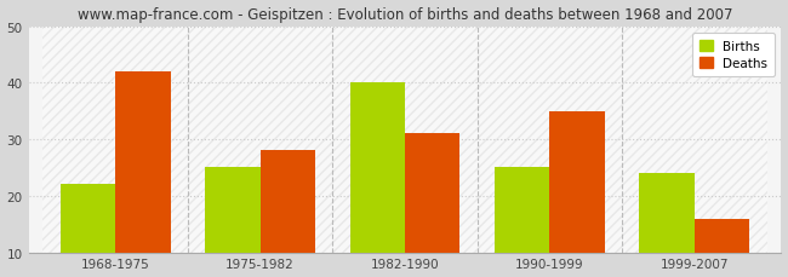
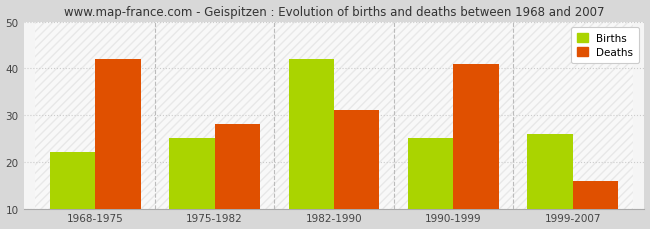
Births/1982-1990: 40 -> 42
Deaths/1990-1999: 35 -> 41
Births/1999-2007: 24 -> 26
